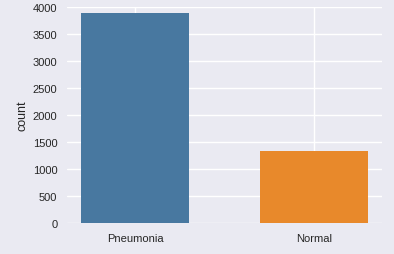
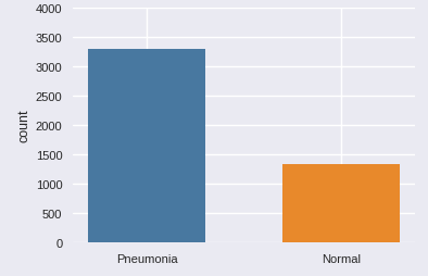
Pneumonia: 3880 -> 3300
